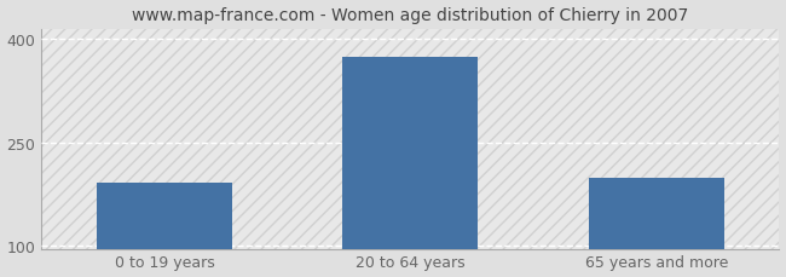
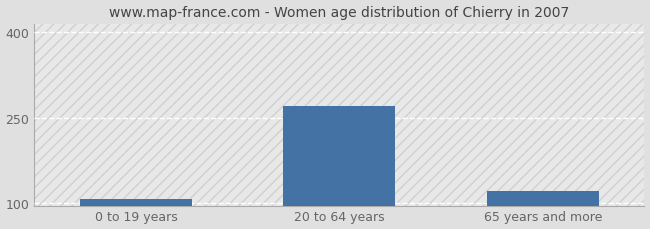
0 to 19 years: 192 -> 107
20 to 64 years: 374 -> 271
65 years and more: 198 -> 120
